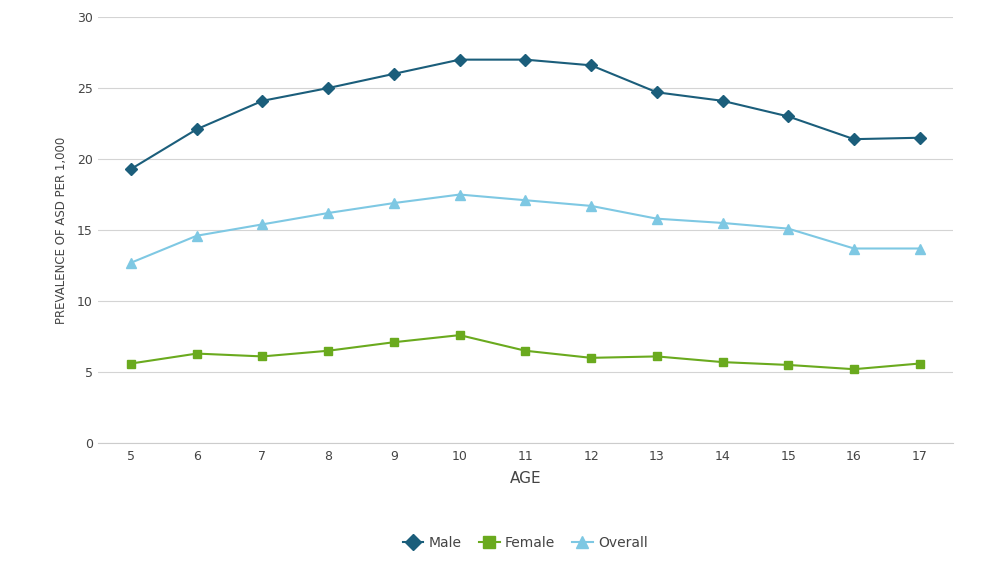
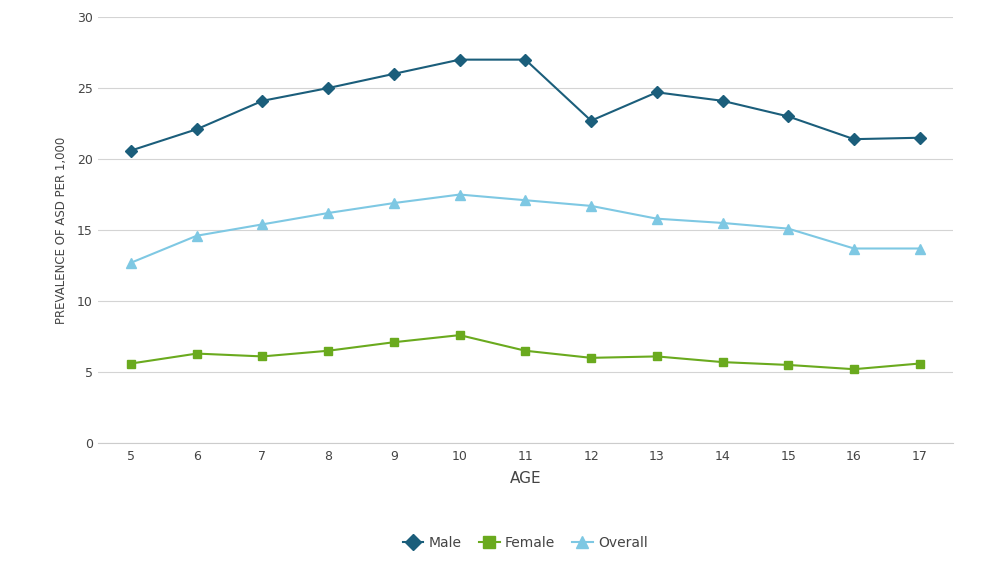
Male/5: 19.3 -> 20.6
Male/12: 26.6 -> 22.7
